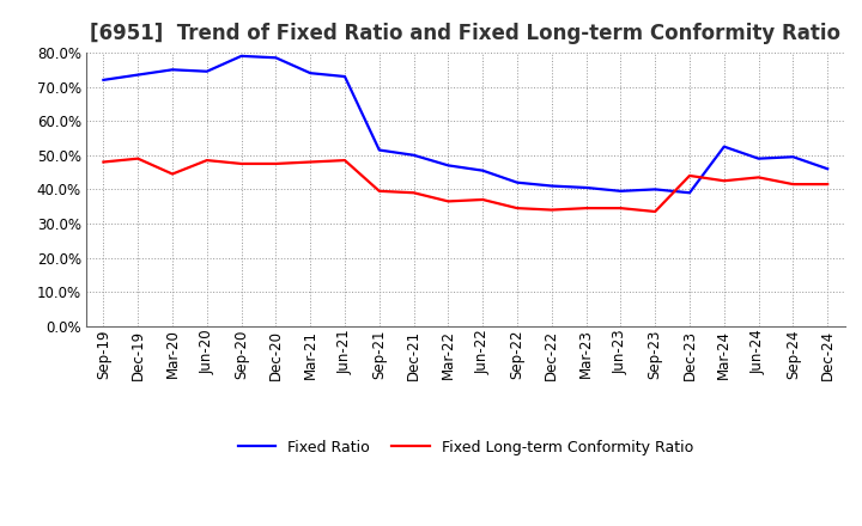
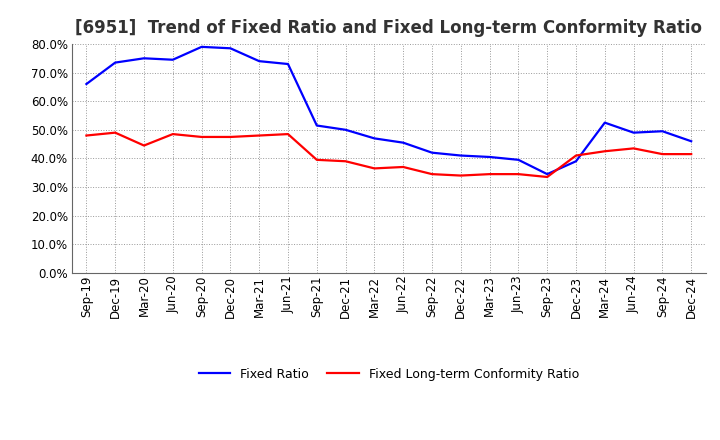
Fixed Ratio/Sep-19: 72.0% -> 66.0%
Fixed Ratio/Sep-23: 40.0% -> 34.5%
Fixed Long-term Conformity Ratio/Dec-23: 44.0% -> 41.0%
